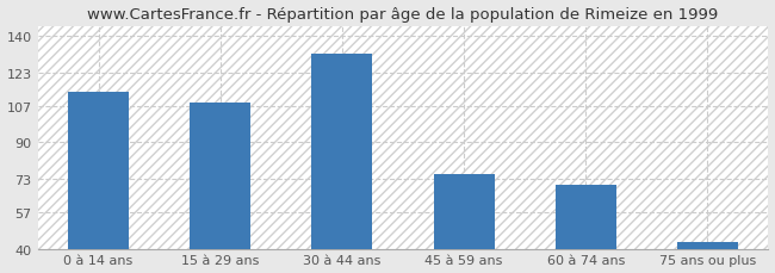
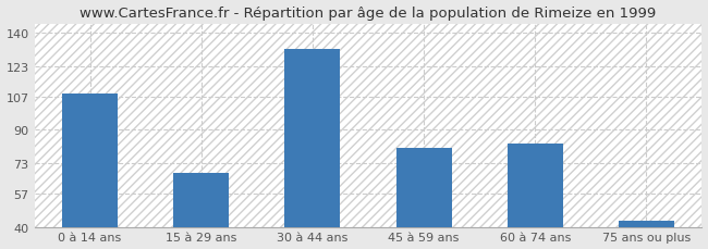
0 à 14 ans: 114 -> 109
15 à 29 ans: 109 -> 68
45 à 59 ans: 75 -> 81
60 à 74 ans: 70 -> 83
